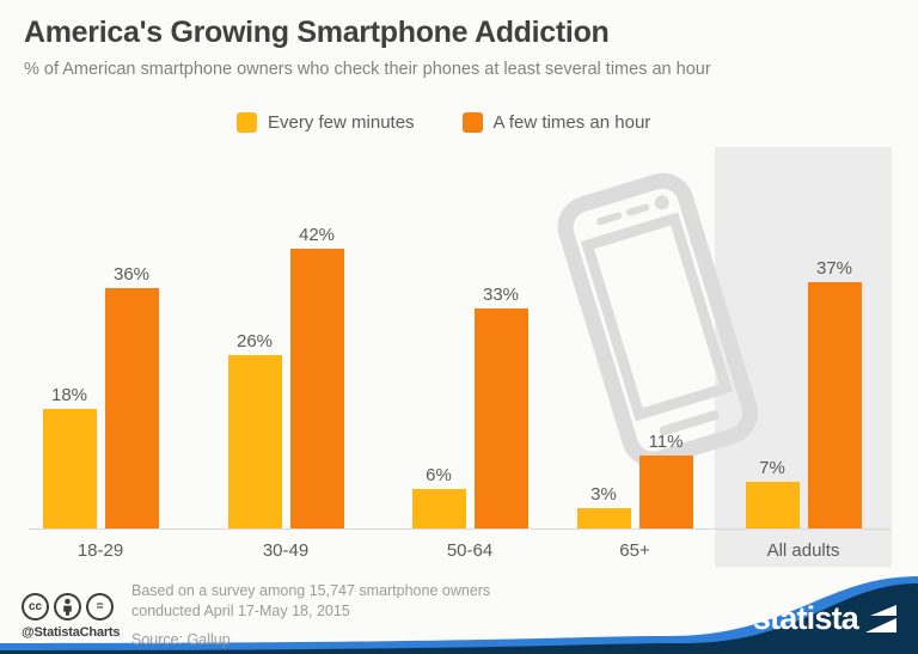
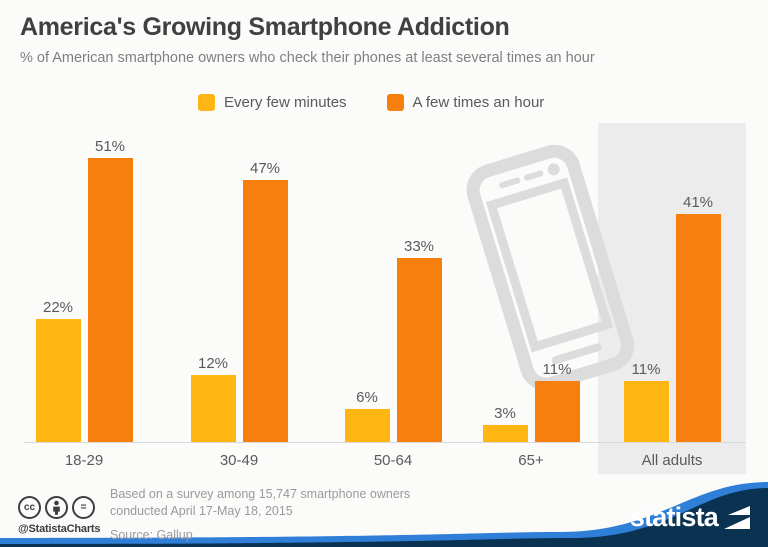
Every few minutes/18-29: 18% -> 22%
A few times an hour/18-29: 36% -> 51%
Every few minutes/30-49: 26% -> 12%
A few times an hour/30-49: 42% -> 47%
Every few minutes/All adults: 7% -> 11%
A few times an hour/All adults: 37% -> 41%
